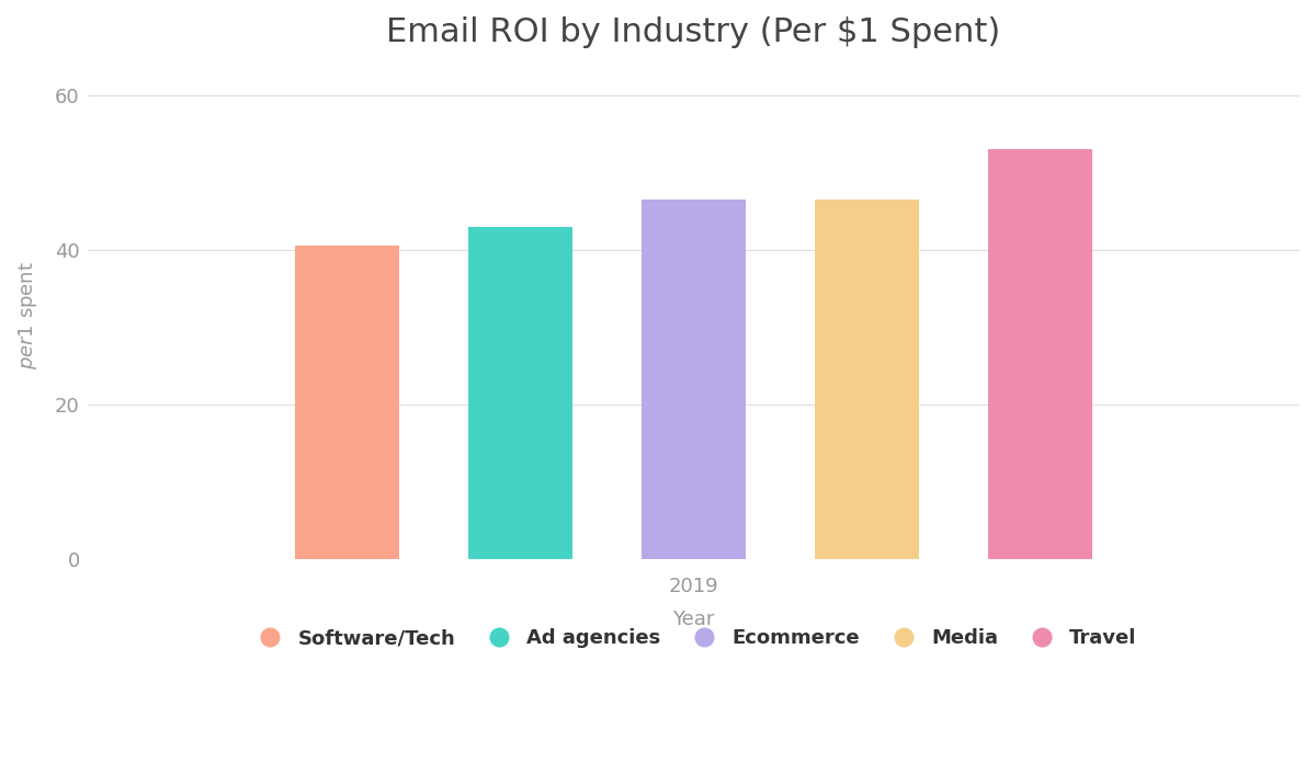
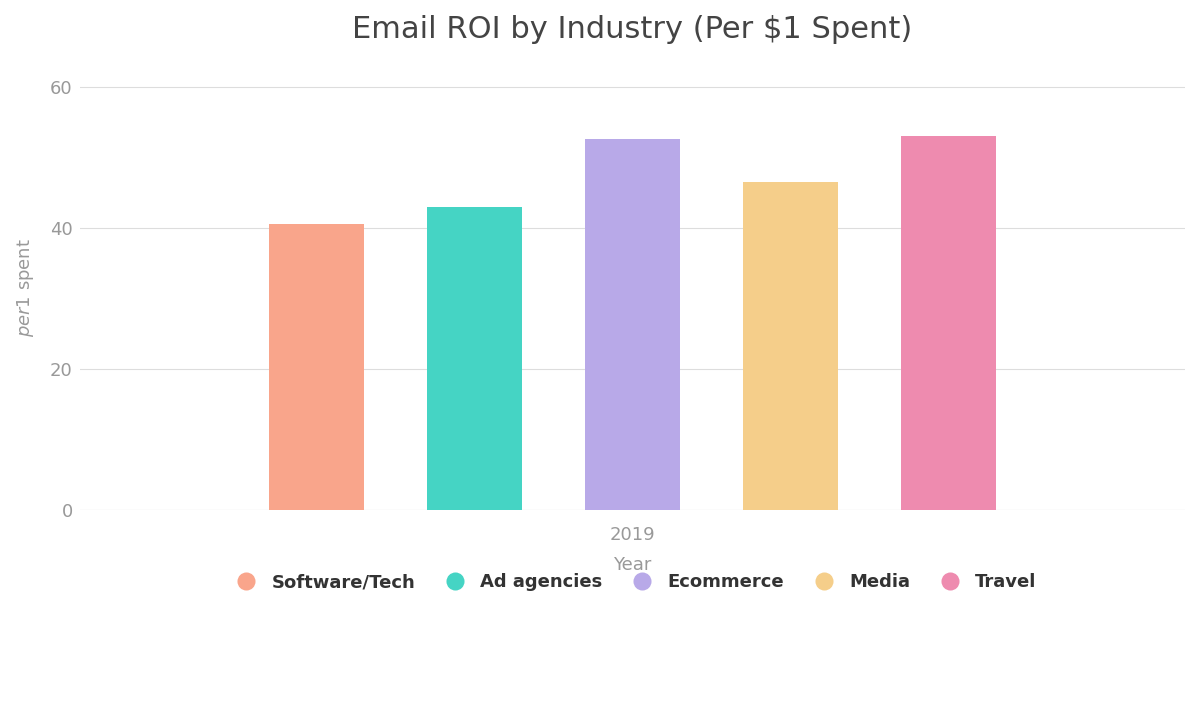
2019: 46.5 -> 52.6
